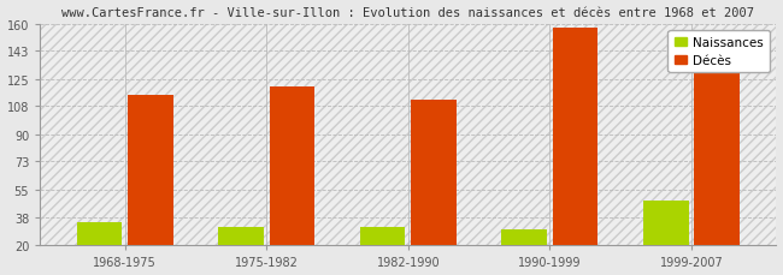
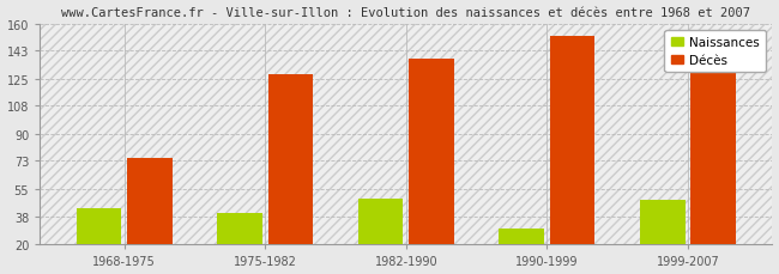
Naissances/1968-1975: 35 -> 43
Décès/1968-1975: 115 -> 75
Naissances/1975-1982: 32 -> 40
Décès/1975-1982: 120 -> 128
Naissances/1982-1990: 32 -> 49
Décès/1982-1990: 112 -> 138
Décès/1990-1999: 157 -> 152
